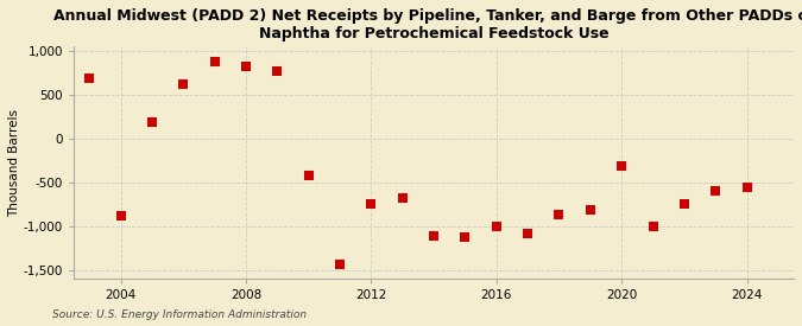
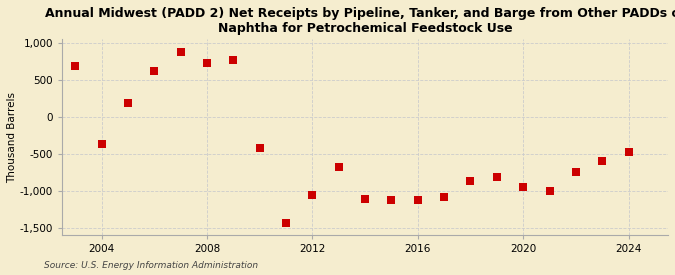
2004: -880 -> -370
2008: 820 -> 730
2012: -740 -> -1,050
2016: -1,000 -> -1,120
2020: -320 -> -950
2024: -560 -> -470
